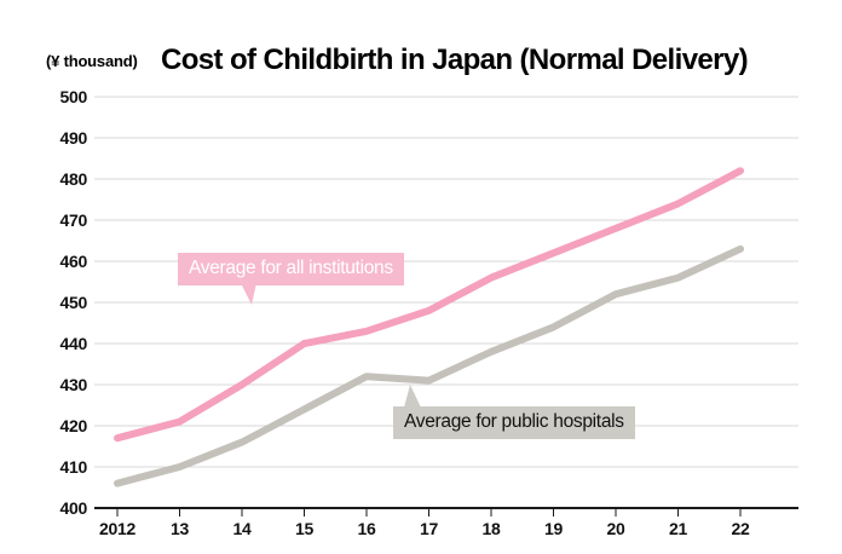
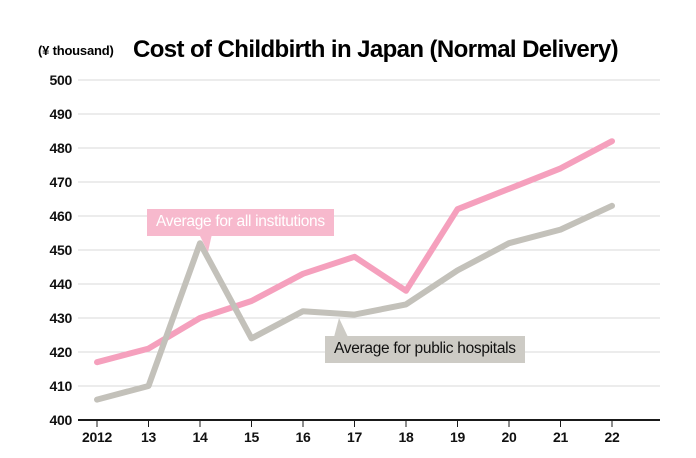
Average for public hospitals/14: 416 -> 452
Average for all institutions/15: 440 -> 435
Average for all institutions/18: 456 -> 438
Average for public hospitals/18: 438 -> 434
